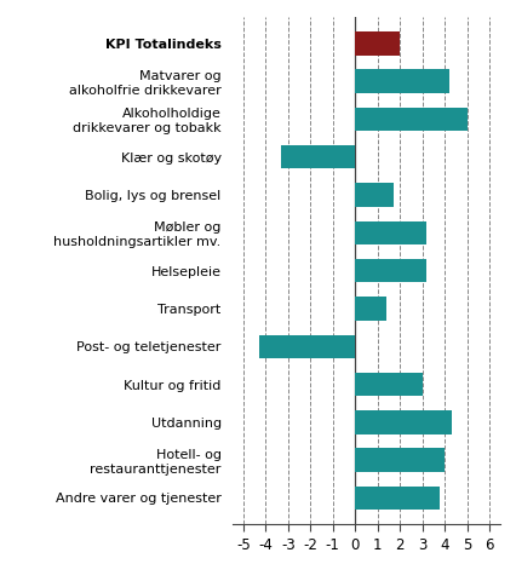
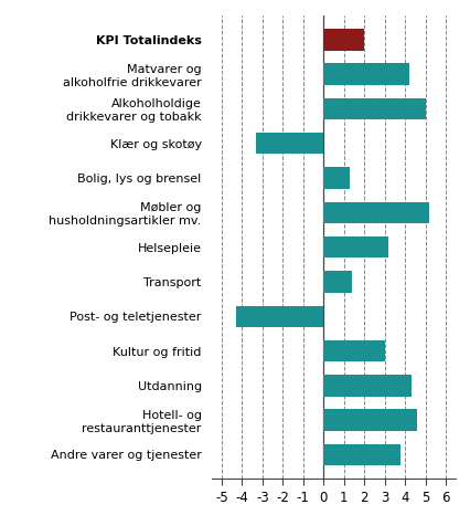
Bolig, lys og brensel: 1.7 -> 1.3
Møbler og husholdningsartikler mv.: 3.2 -> 5.2
Hotell- og restauranttjenester: 4.0 -> 4.6
